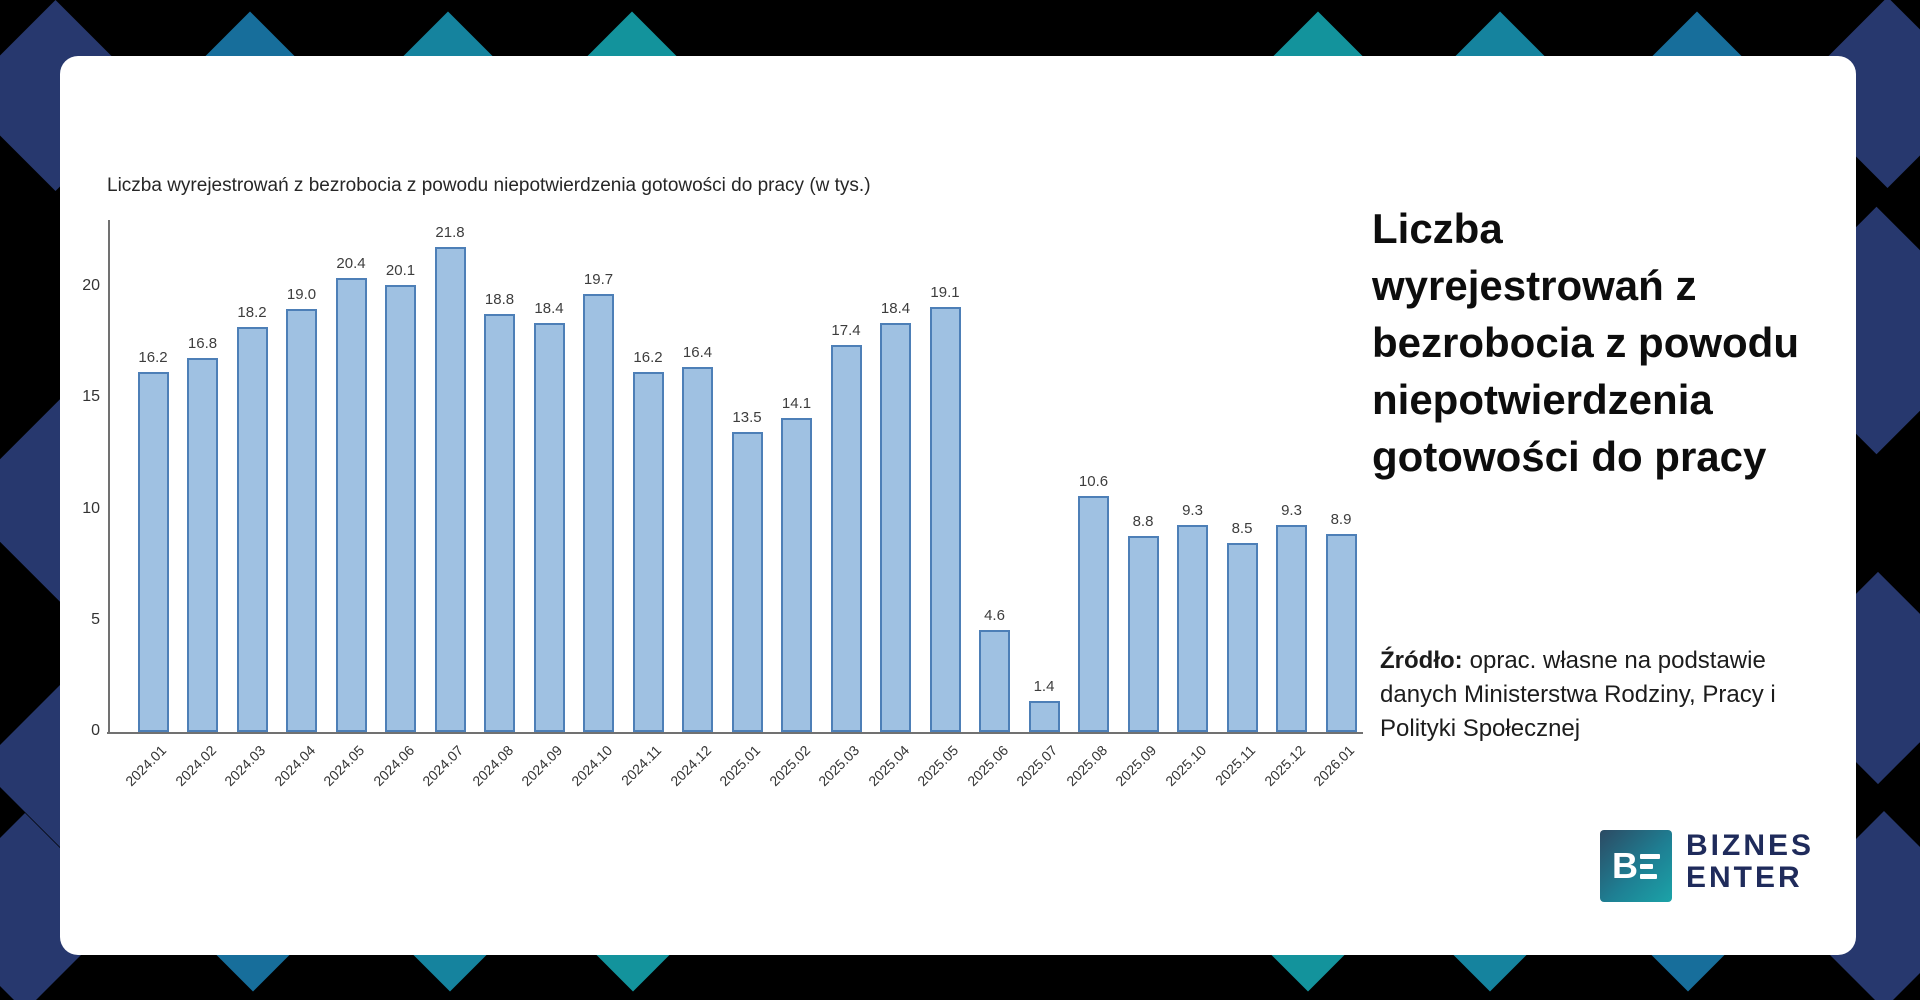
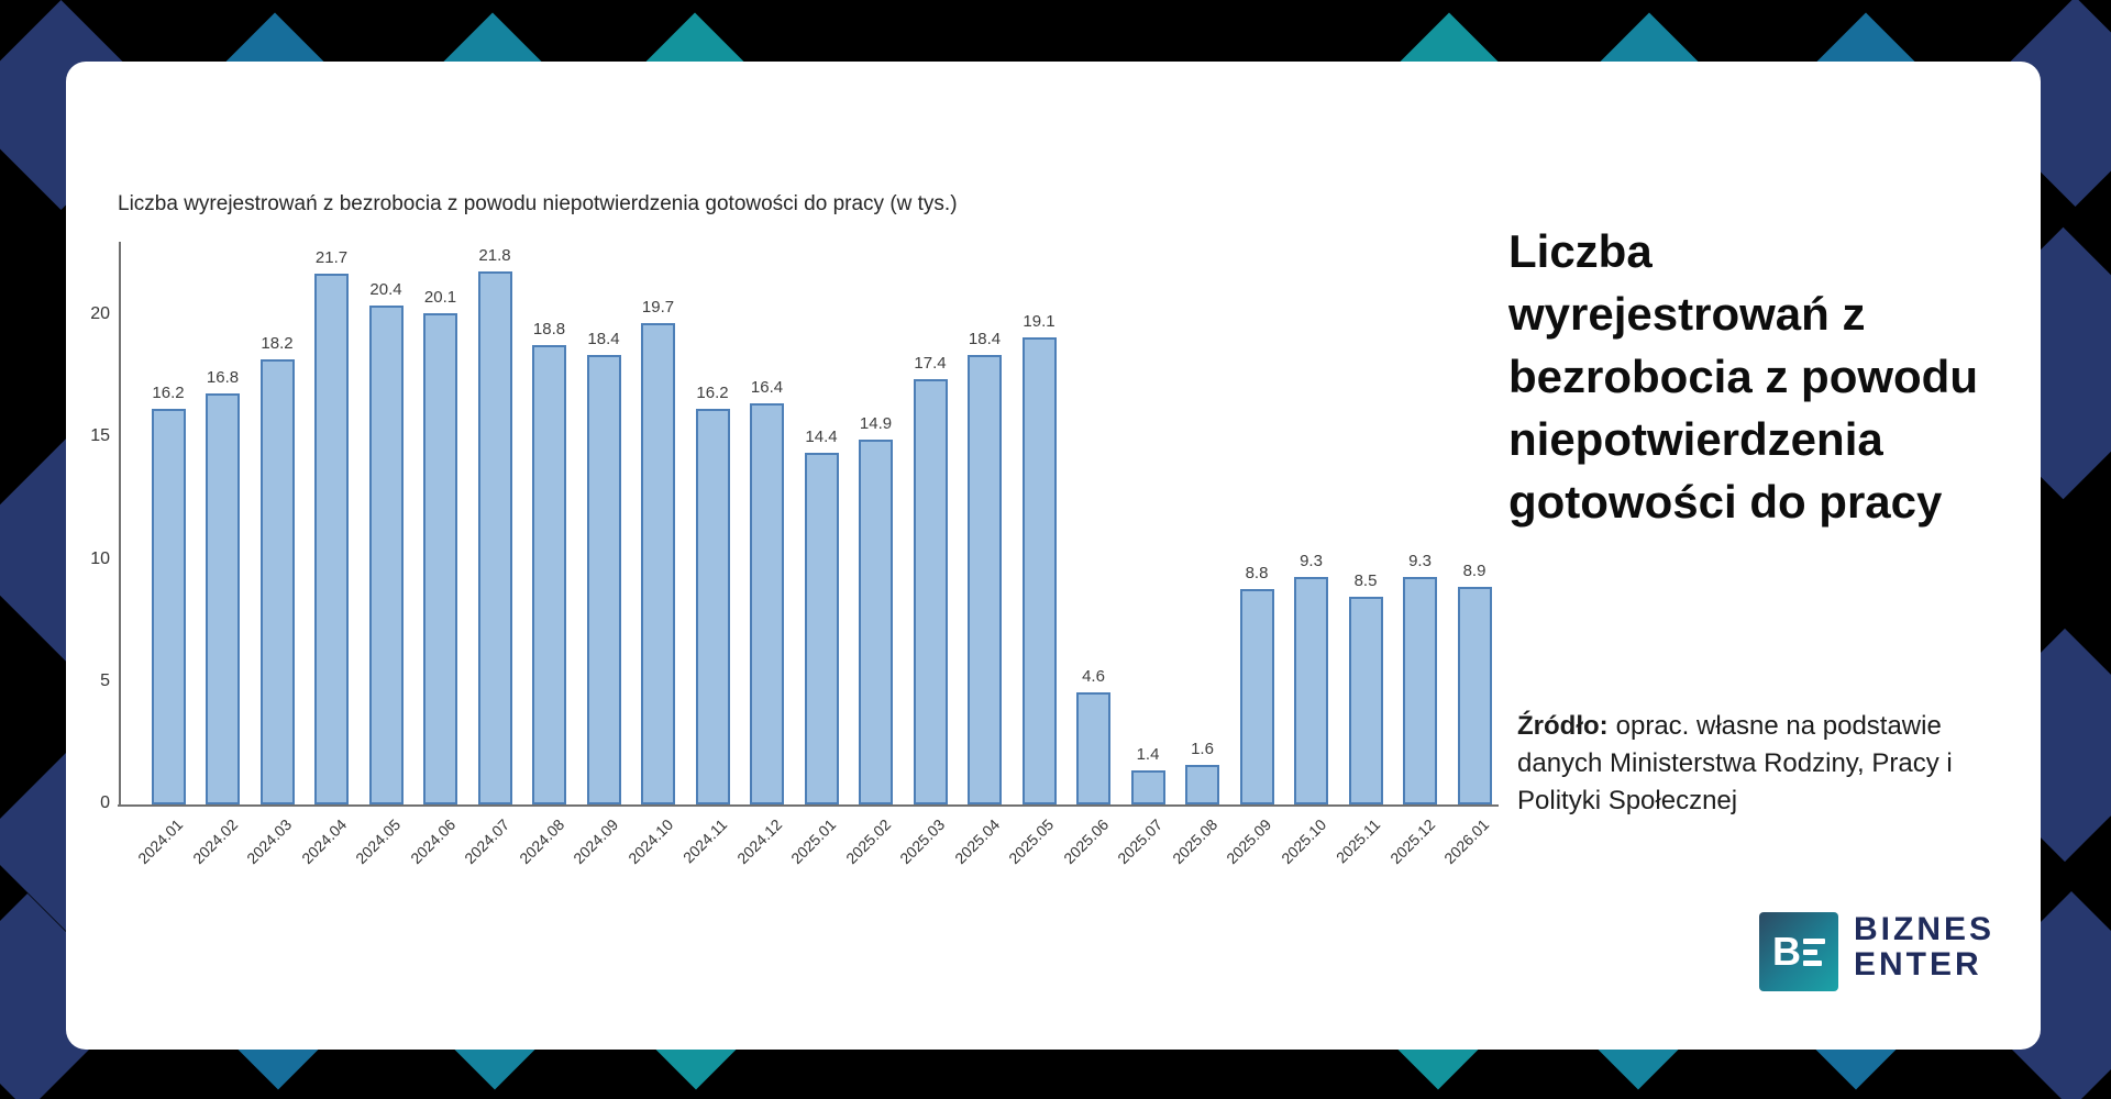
2024.04: 19.0 -> 21.7
2025.01: 13.5 -> 14.4
2025.02: 14.1 -> 14.9
2025.08: 10.6 -> 1.6
